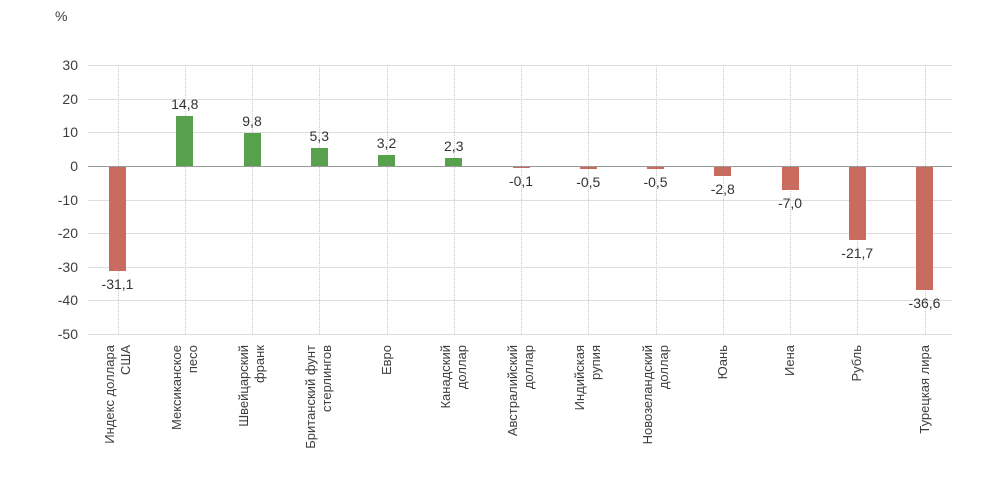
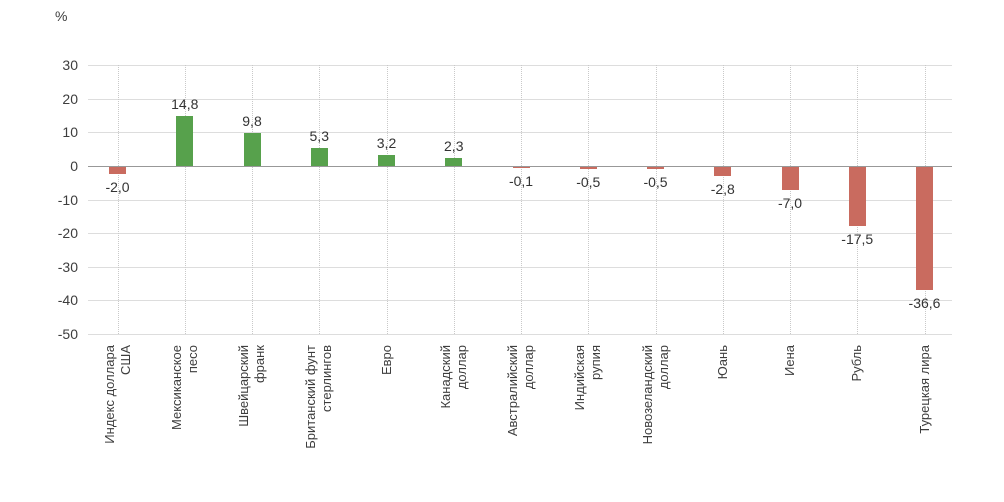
Индекс доллара США: -31,1 -> -2,0
Рубль: -21,7 -> -17,5
